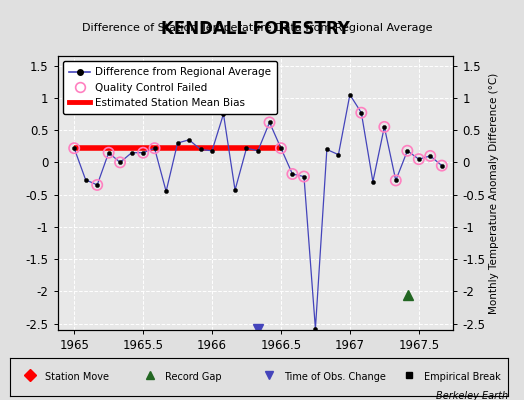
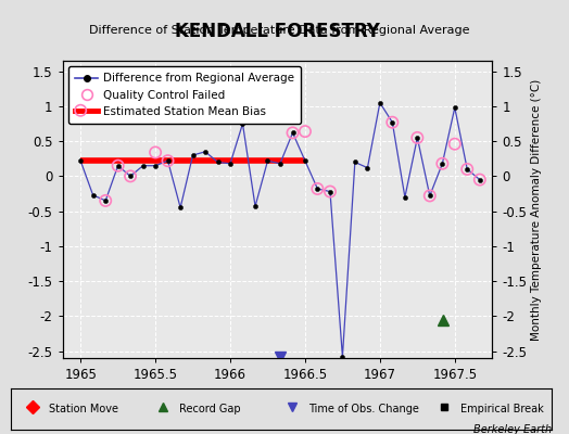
Quality Control Failed/1965: 0.22 -> 0.94
Quality Control Failed/1965.5: 0.15 -> 0.34
Quality Control Failed/1966.5: 0.22 -> 0.64
Difference from Regional Average/1967.5: 0.05 -> 0.98
Quality Control Failed/1967.5: 0.05 -> 0.46
